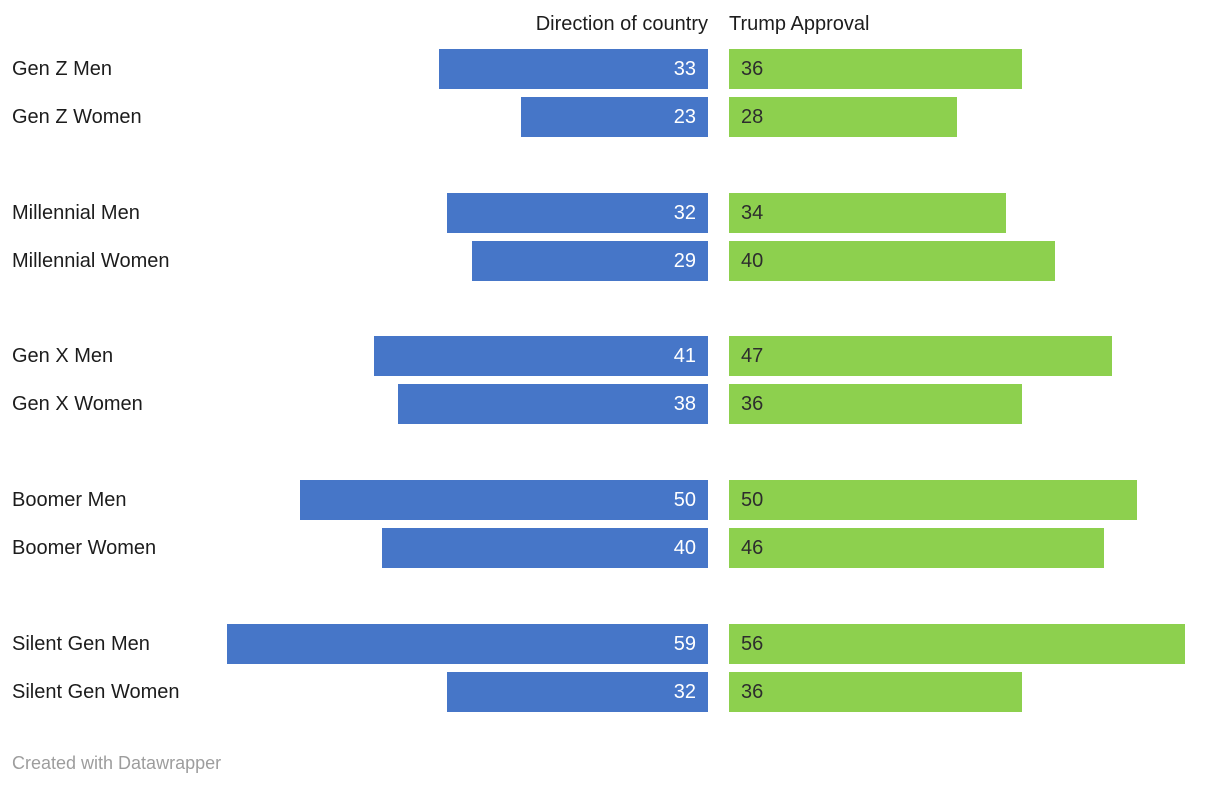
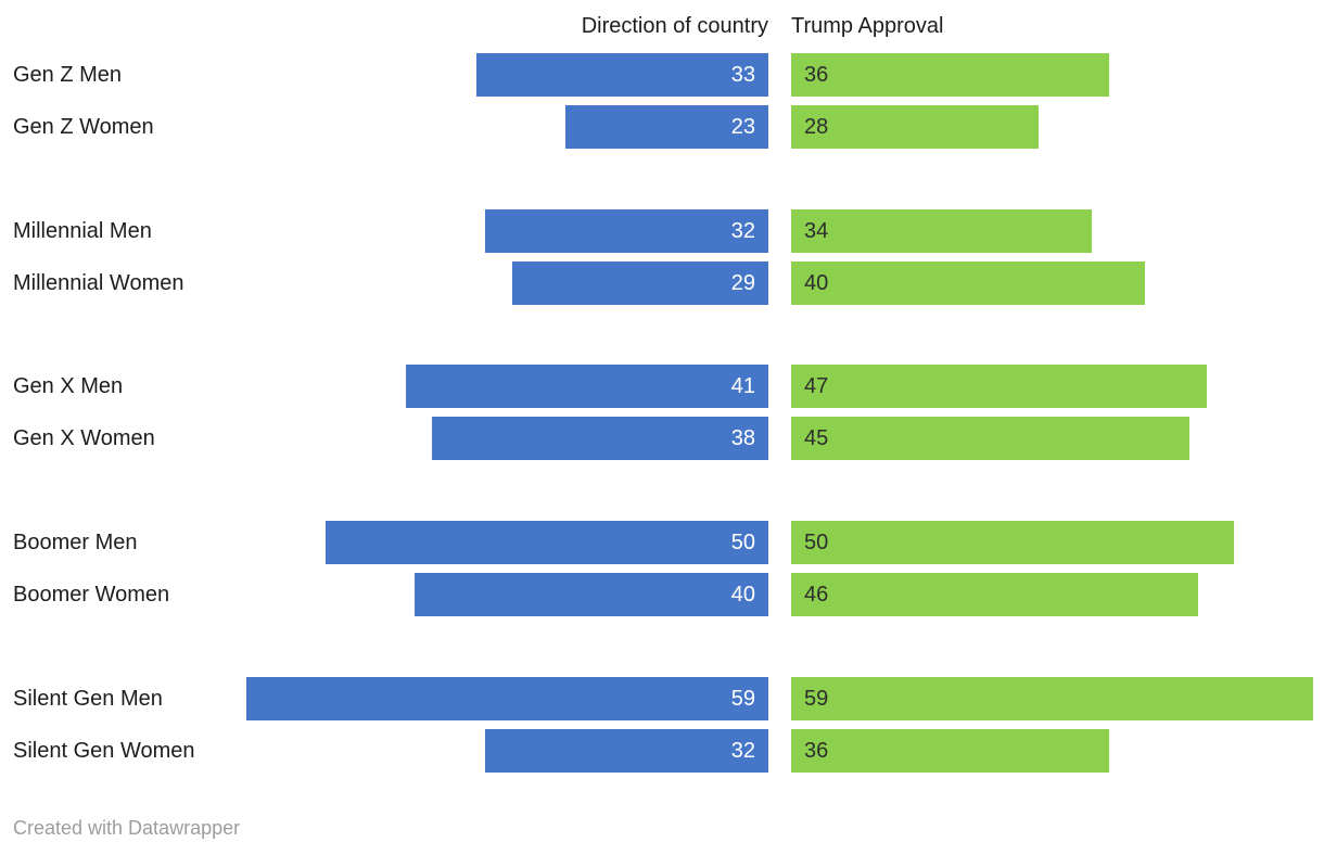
Trump Approval/Gen X Women: 36 -> 45
Trump Approval/Silent Gen Men: 56 -> 59
